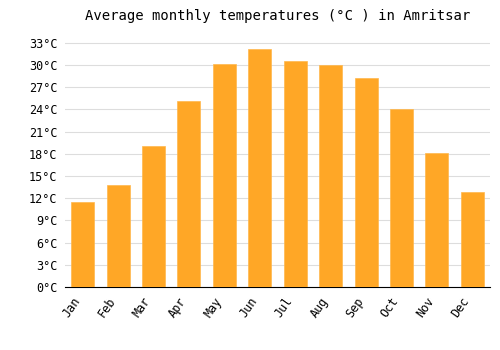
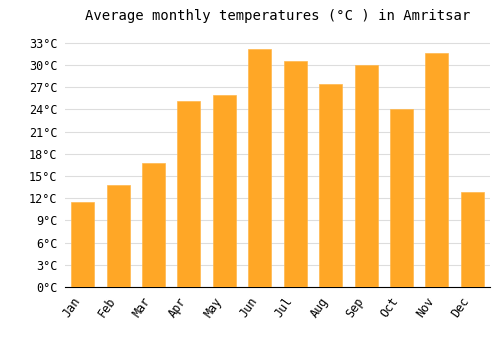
Mar: 19.0°C -> 16.8°C
May: 30.2°C -> 26.0°C
Aug: 30.0°C -> 27.4°C
Sep: 28.3°C -> 30.0°C
Nov: 18.1°C -> 31.6°C
